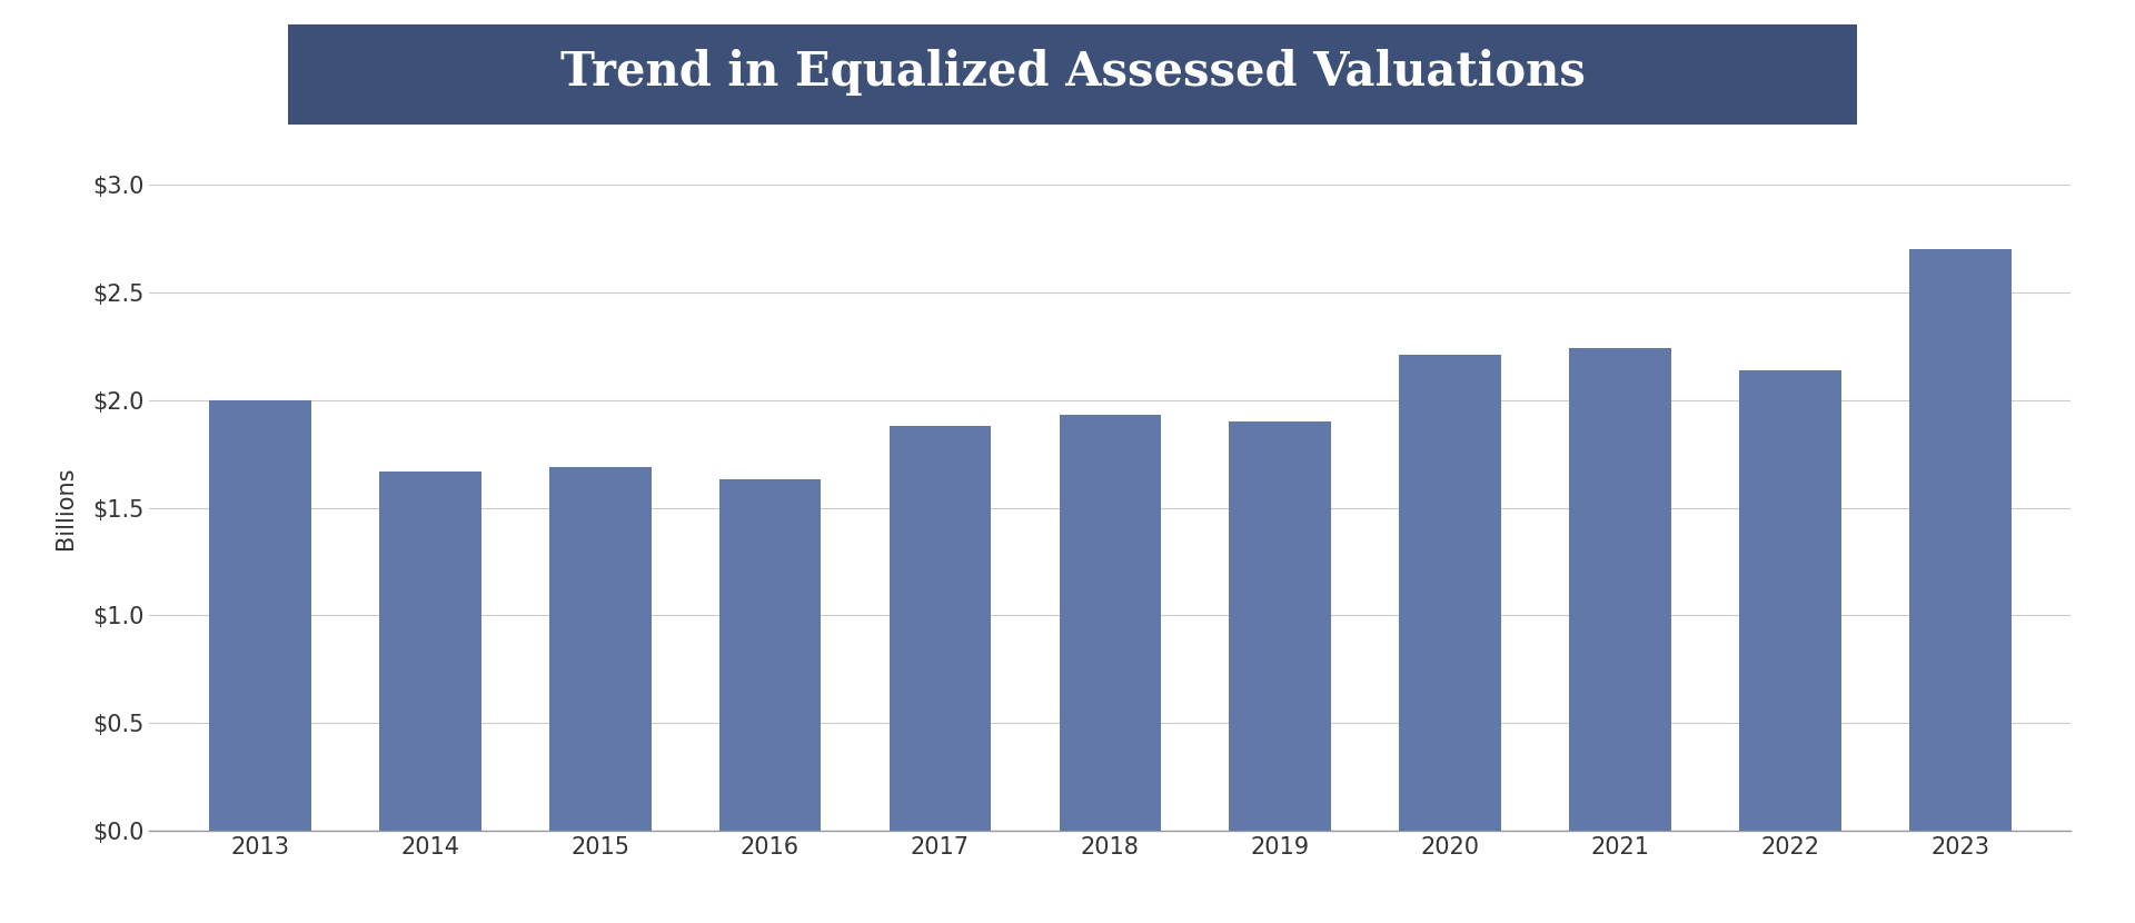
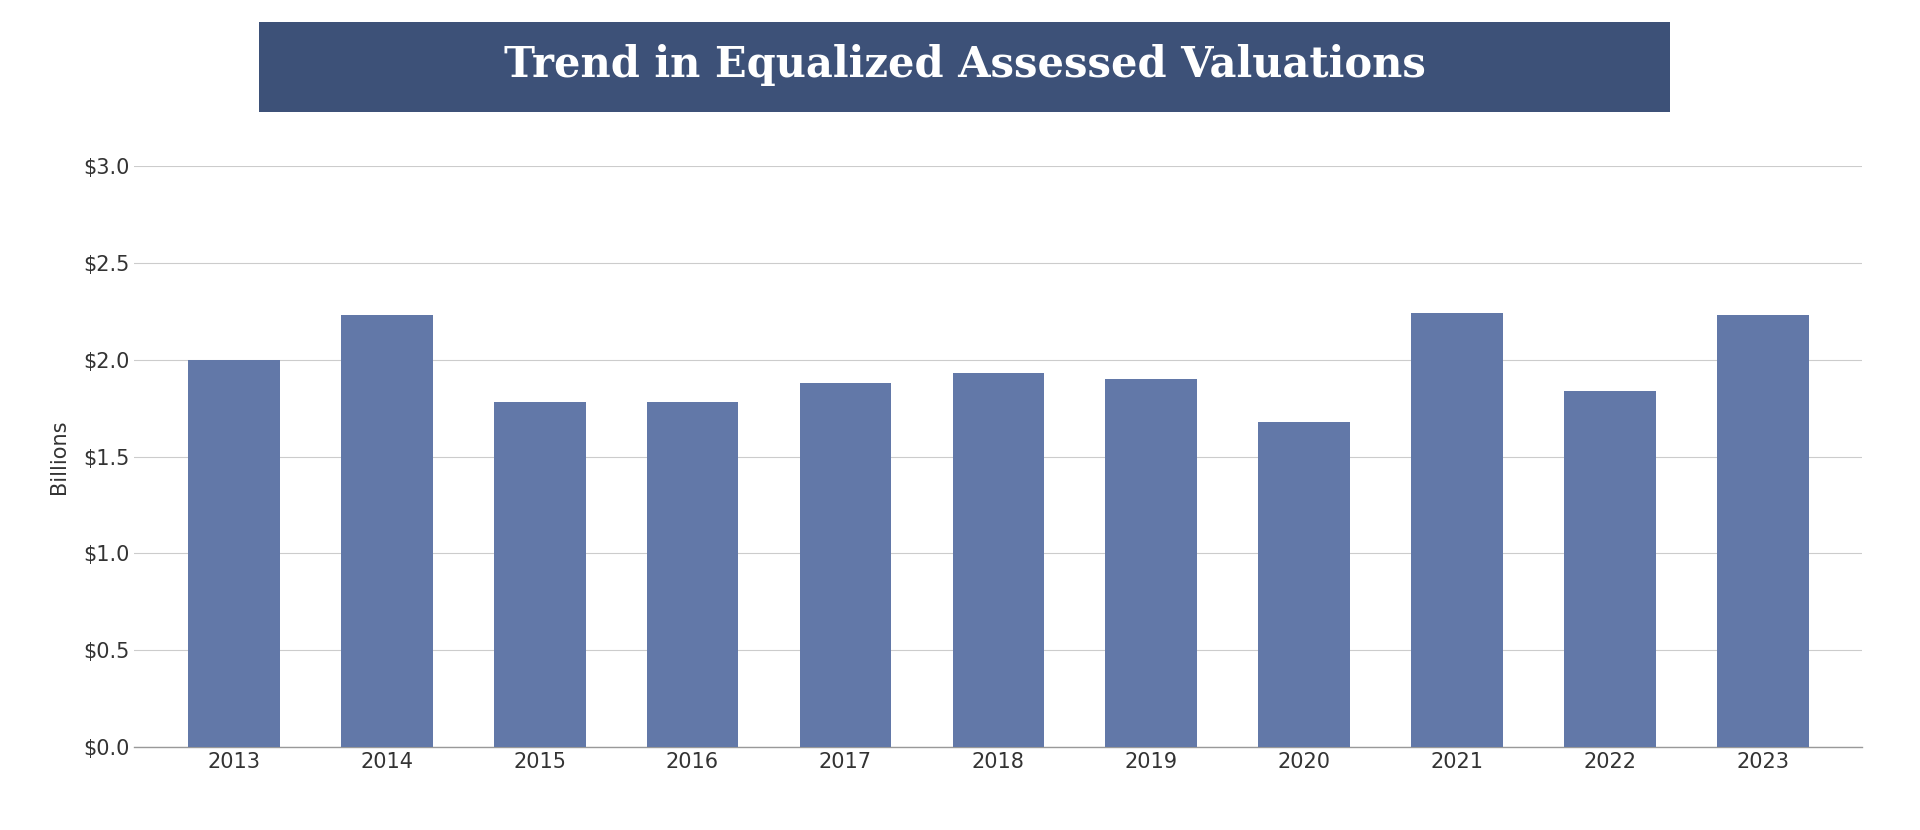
2014: $1.67 -> $2.23
2015: $1.69 -> $1.78
2016: $1.63 -> $1.78
2020: $2.21 -> $1.68
2022: $2.14 -> $1.84
2023: $2.70 -> $2.23
